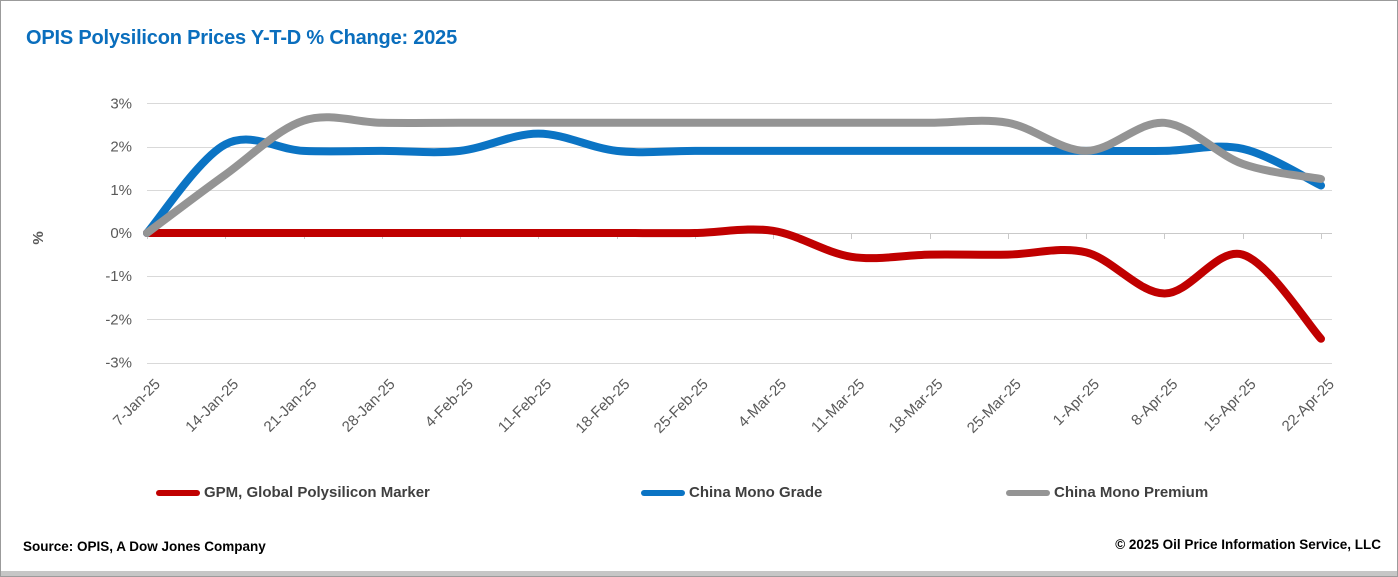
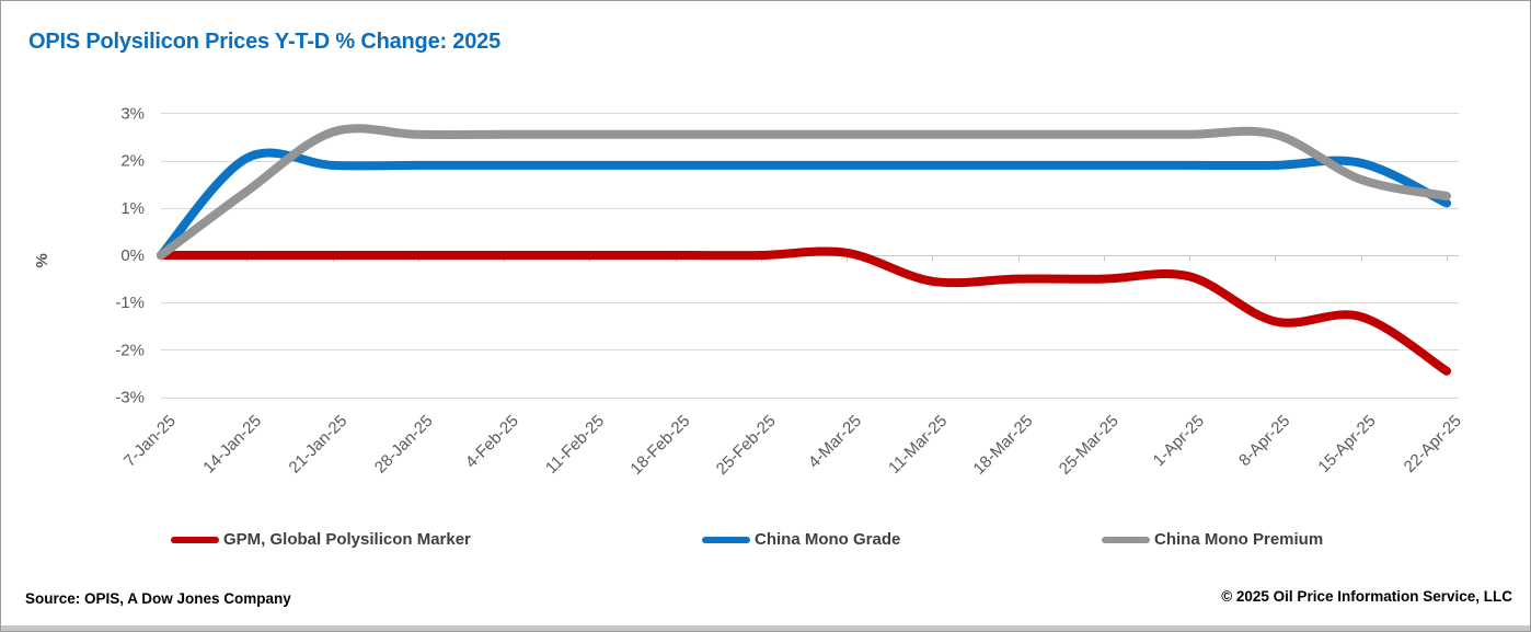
China Mono Grade/11-Feb-25: 2.3% -> 1.9%
China Mono Premium/1-Apr-25: 1.9% -> 2.5%
GPM, Global Polysilicon Marker/15-Apr-25: -0.5% -> -1.3%
